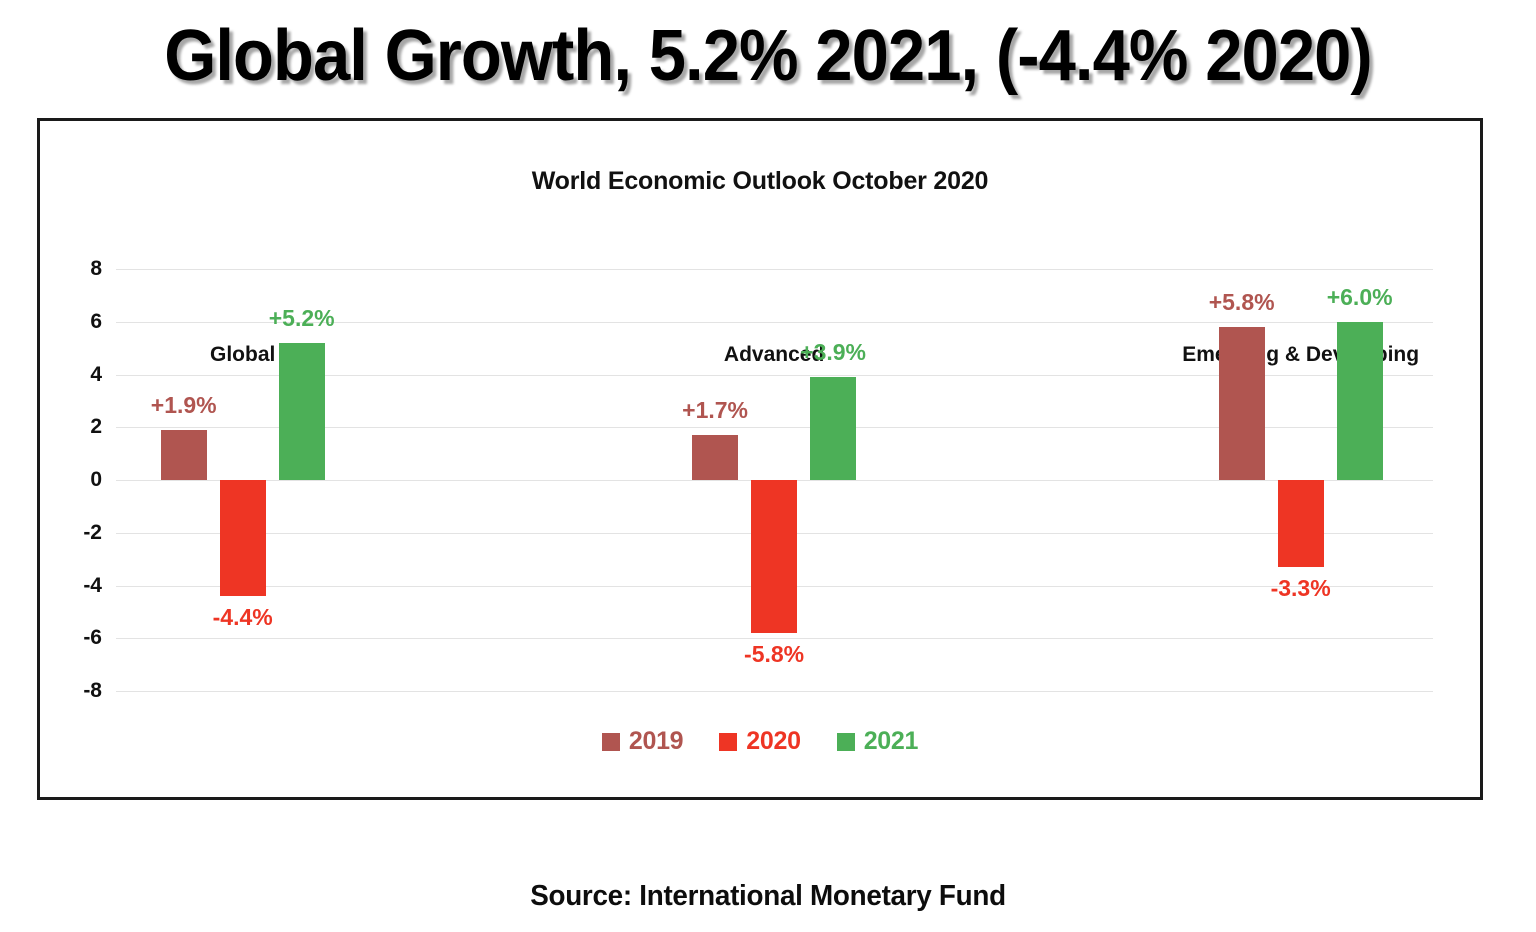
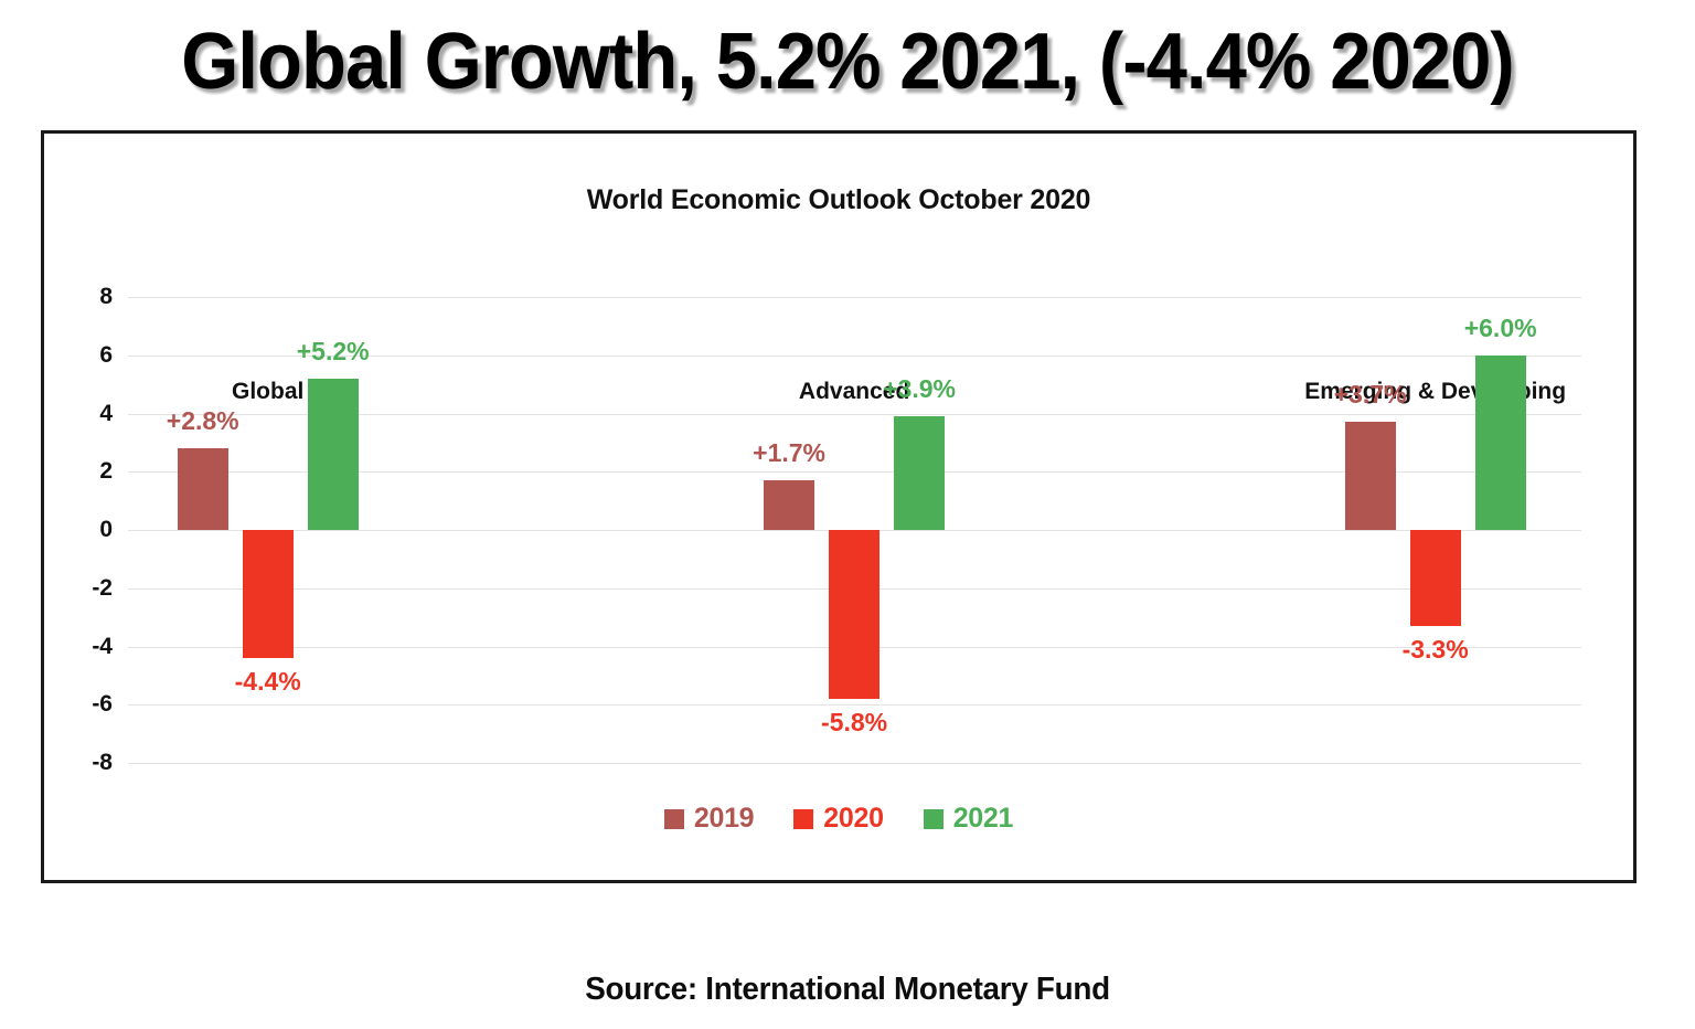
2019/Global: +1.9% -> +2.8%
2019/Emerging & Developing: +5.8% -> +3.7%
